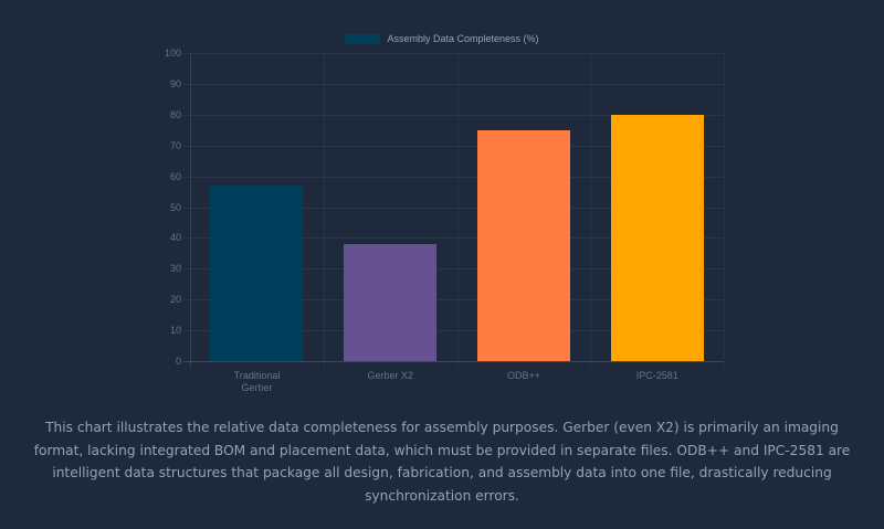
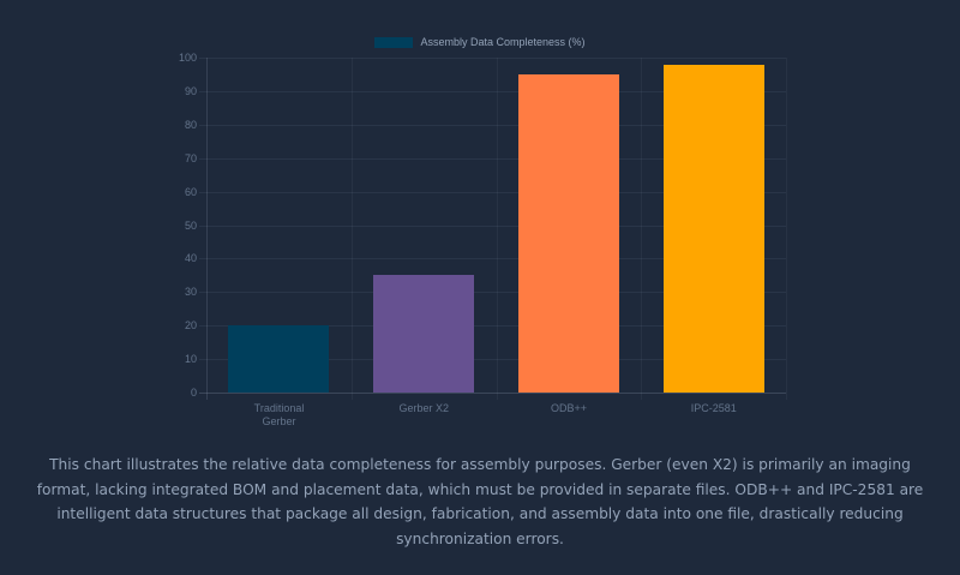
Traditional Gerber: 57 -> 20
Gerber X2: 38 -> 35
ODB++: 75 -> 95
IPC-2581: 80 -> 98
